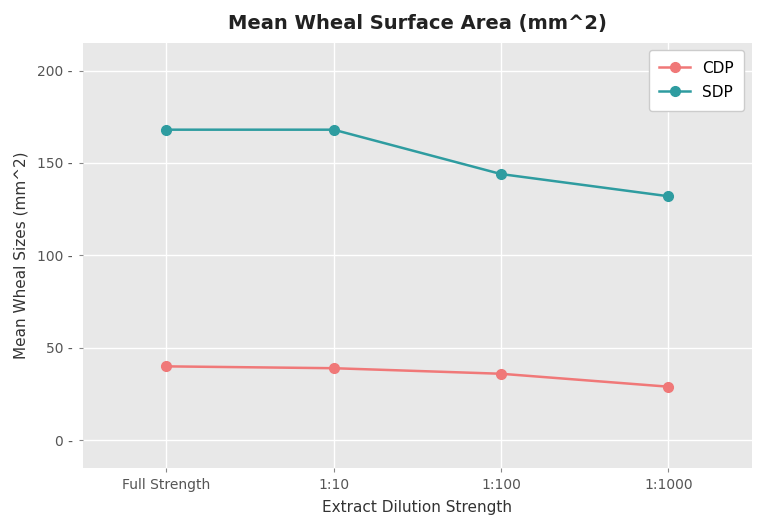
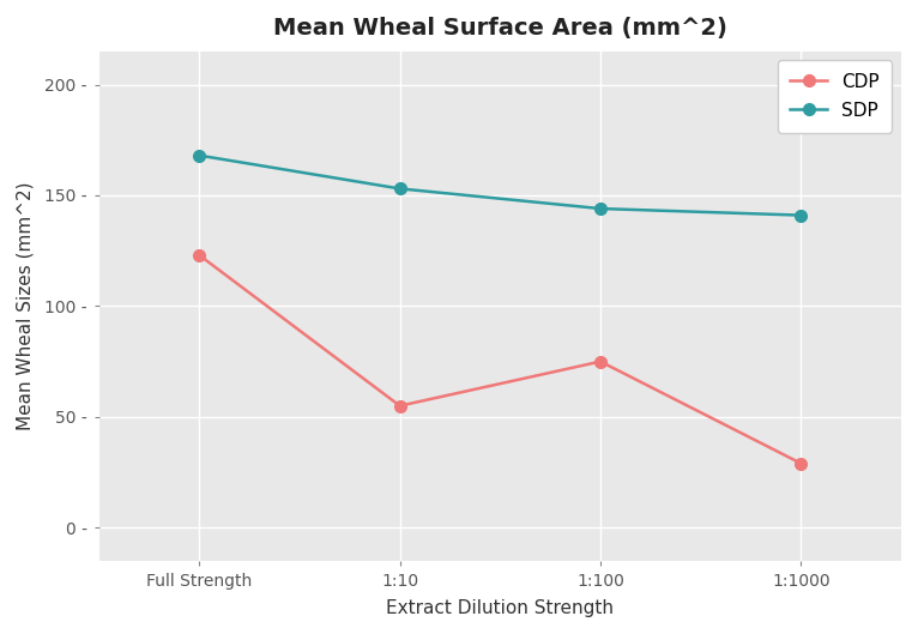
CDP/Full Strength: 40 - -> 123 -
CDP/1:10: 39 - -> 55 -
SDP/1:10: 168 - -> 153 -
CDP/1:100: 36 - -> 75 -
SDP/1:1000: 132 - -> 141 -
